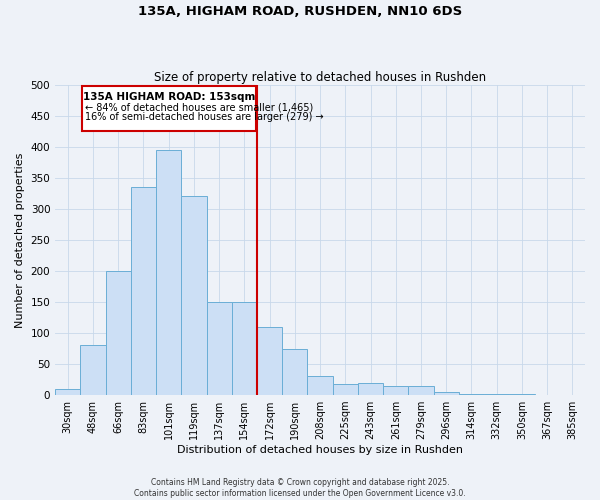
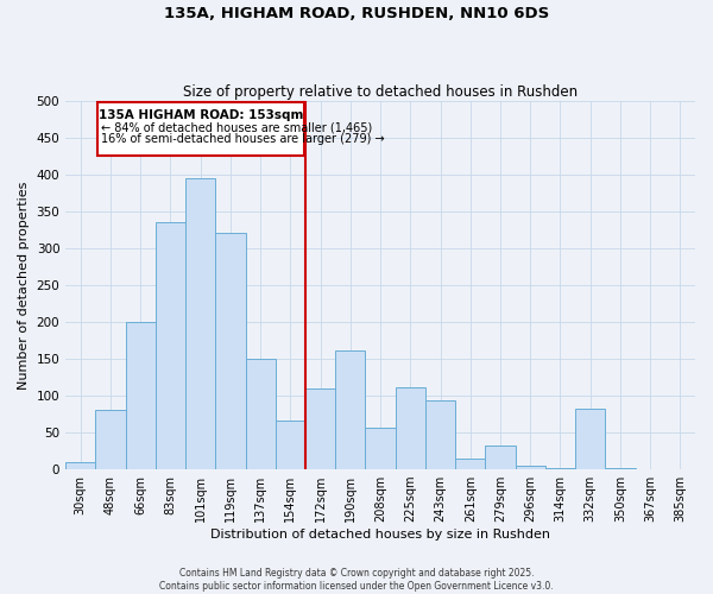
154sqm: 150 -> 66
190sqm: 75 -> 162
208sqm: 30 -> 56
225sqm: 18 -> 112
243sqm: 20 -> 94
279sqm: 15 -> 32
332sqm: 1 -> 82
